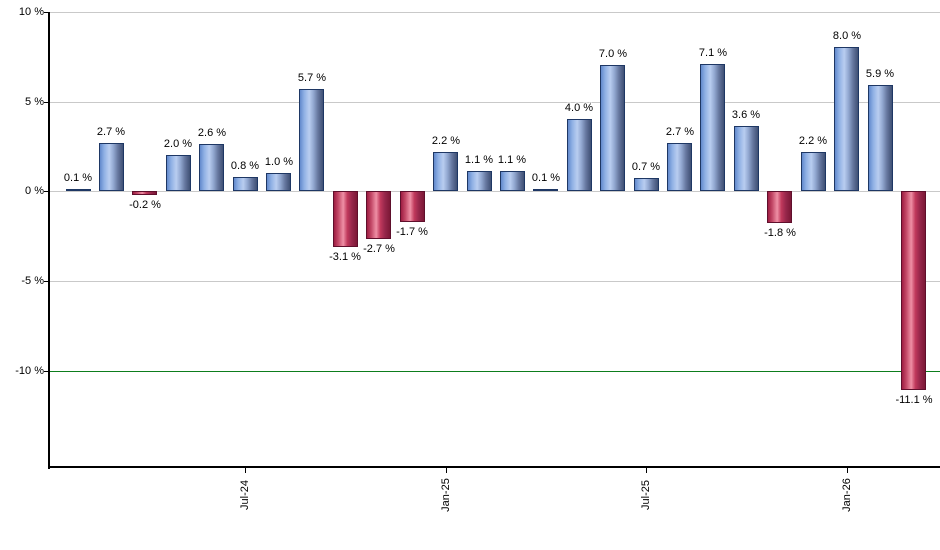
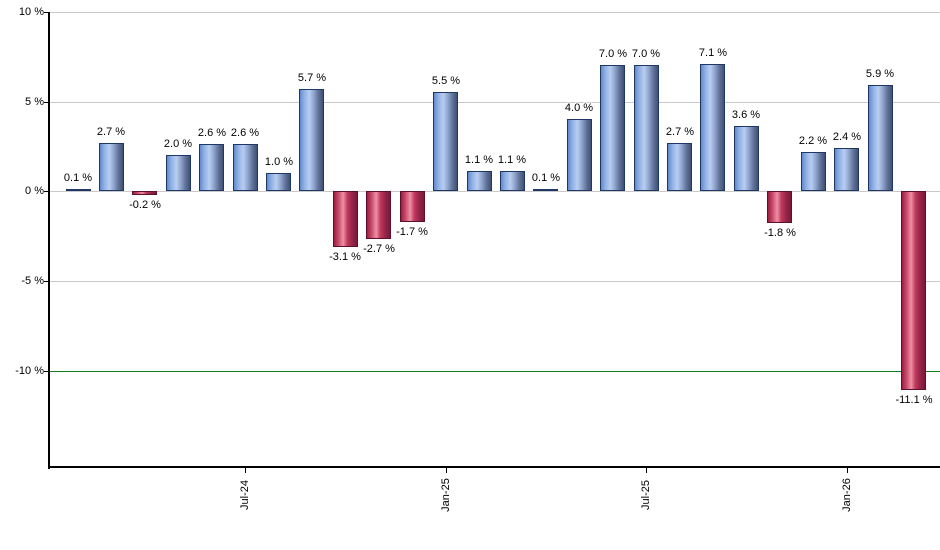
Jul-24: 0.8 -> 2.6
Jan-25: 2.2 -> 5.5
Jul-25: 0.7 -> 7.0
Jan-26: 8.0 -> 2.4
